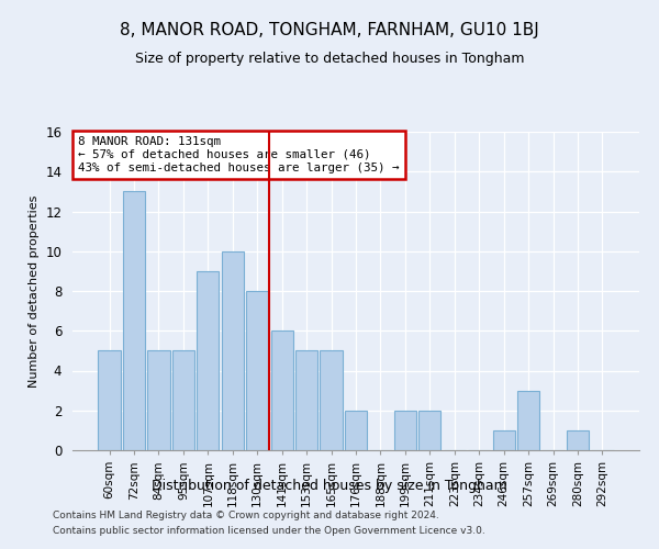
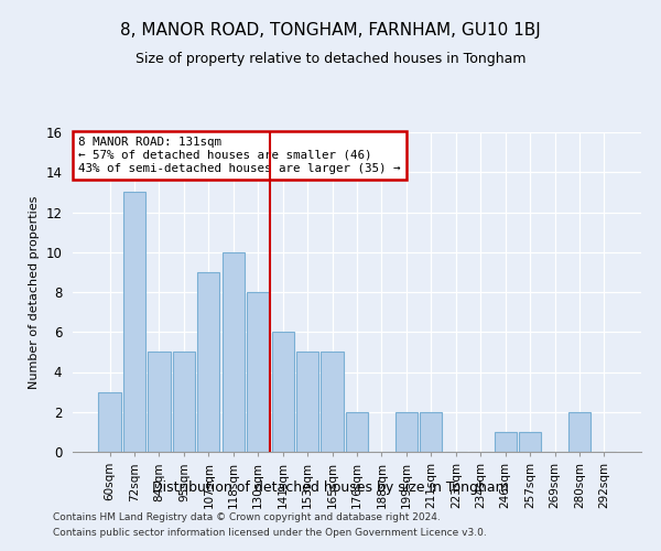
60sqm: 5 -> 3
257sqm: 3 -> 1
280sqm: 1 -> 2
